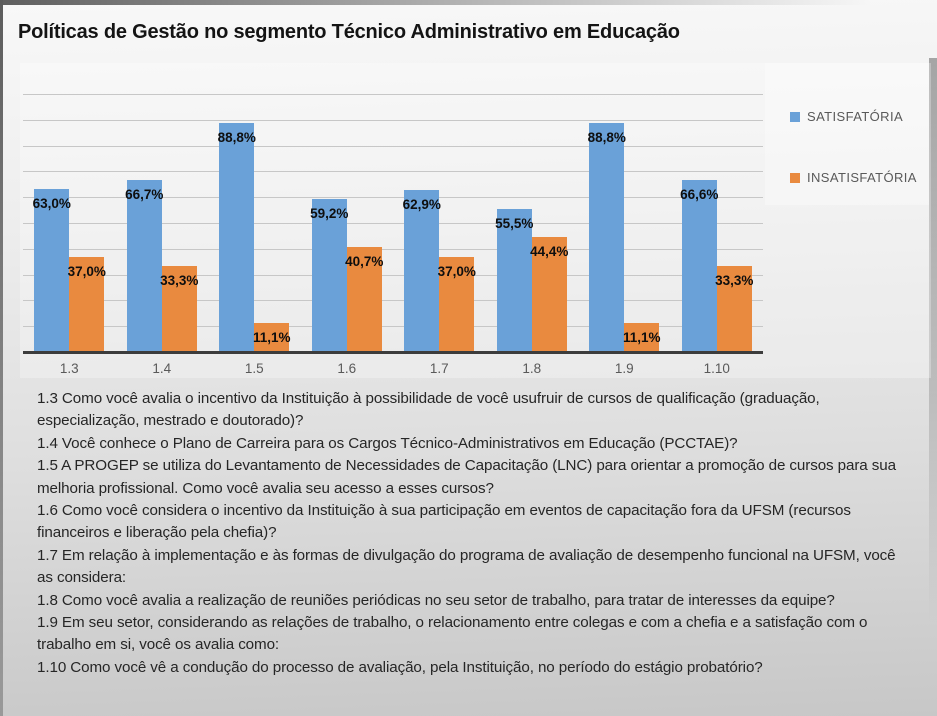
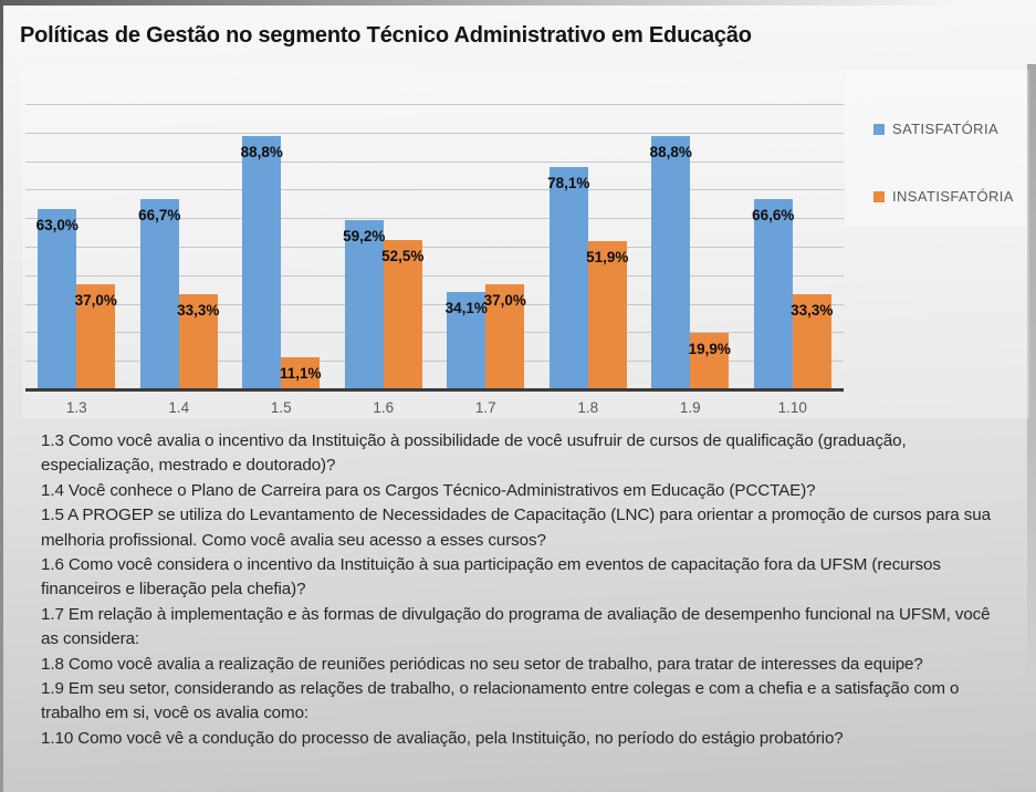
INSATISFATÓRIA/1.6: 40,7% -> 52,5%
SATISFATÓRIA/1.7: 62,9% -> 34,1%
SATISFATÓRIA/1.8: 55,5% -> 78,1%
INSATISFATÓRIA/1.8: 44,4% -> 51,9%
INSATISFATÓRIA/1.9: 11,1% -> 19,9%
